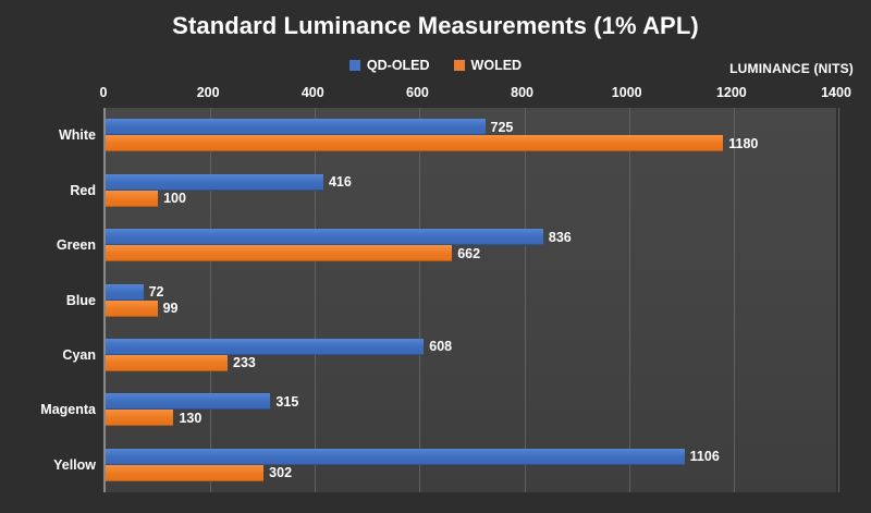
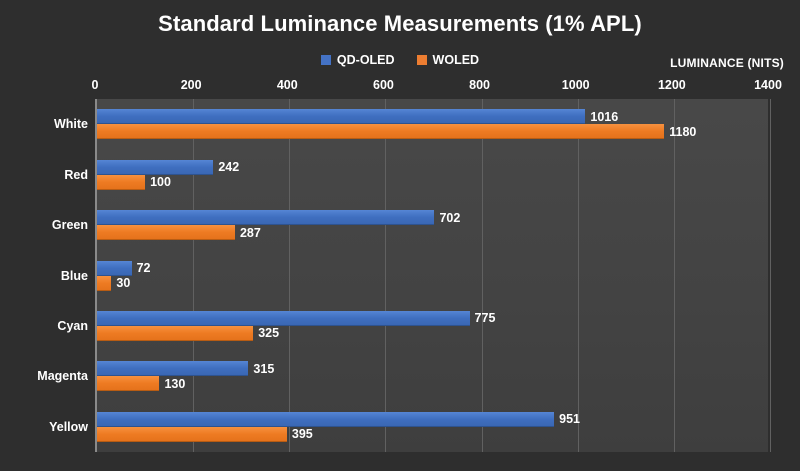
QD-OLED/White: 725 -> 1016
QD-OLED/Red: 416 -> 242
QD-OLED/Green: 836 -> 702
WOLED/Green: 662 -> 287
WOLED/Blue: 99 -> 30
QD-OLED/Cyan: 608 -> 775
WOLED/Cyan: 233 -> 325
QD-OLED/Yellow: 1106 -> 951
WOLED/Yellow: 302 -> 395
